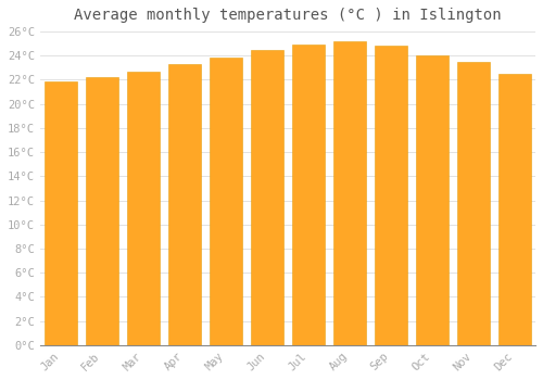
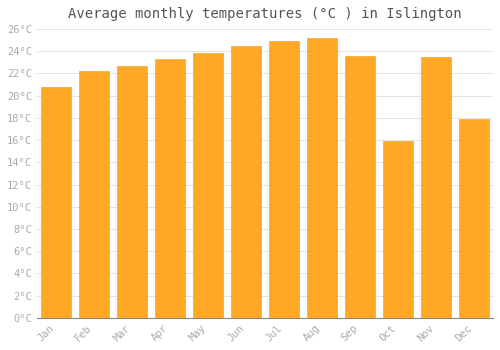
Jan: 21.9°C -> 20.8°C
Sep: 24.8°C -> 23.6°C
Oct: 24.0°C -> 15.9°C
Dec: 22.5°C -> 17.9°C
